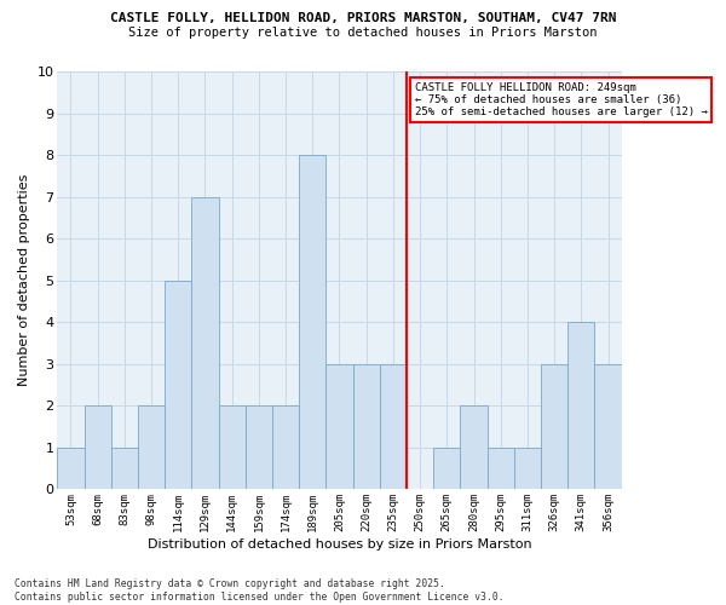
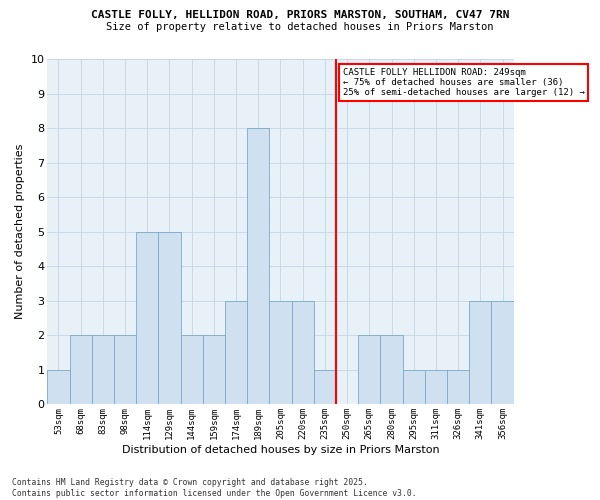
83sqm: 1 -> 2
129sqm: 7 -> 5
174sqm: 2 -> 3
235sqm: 3 -> 1
265sqm: 1 -> 2
326sqm: 3 -> 1
341sqm: 4 -> 3
